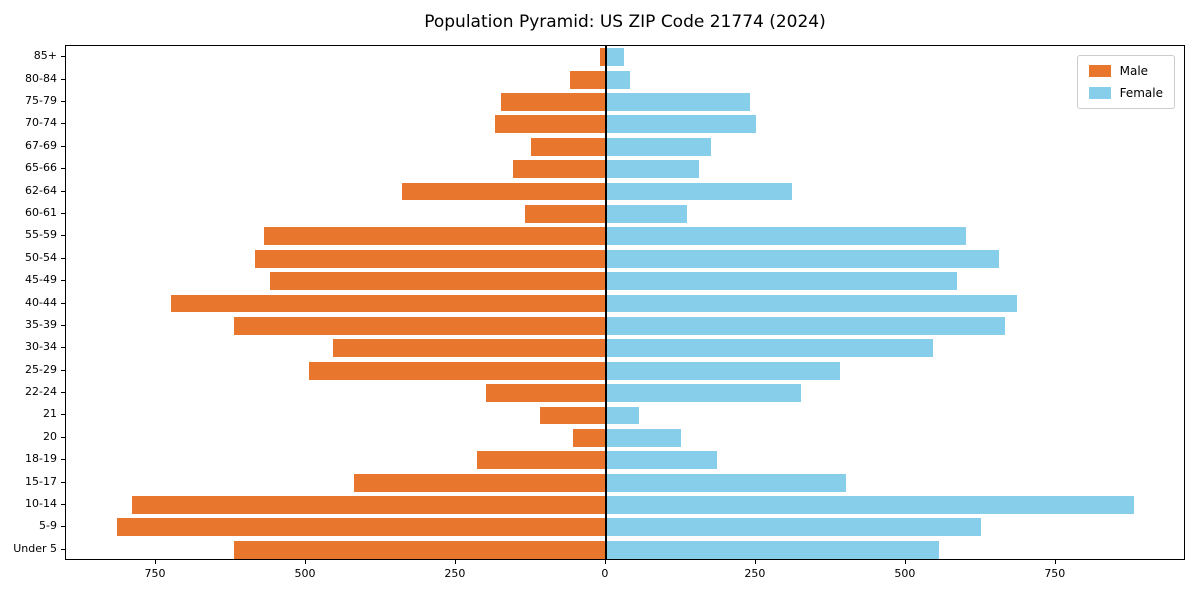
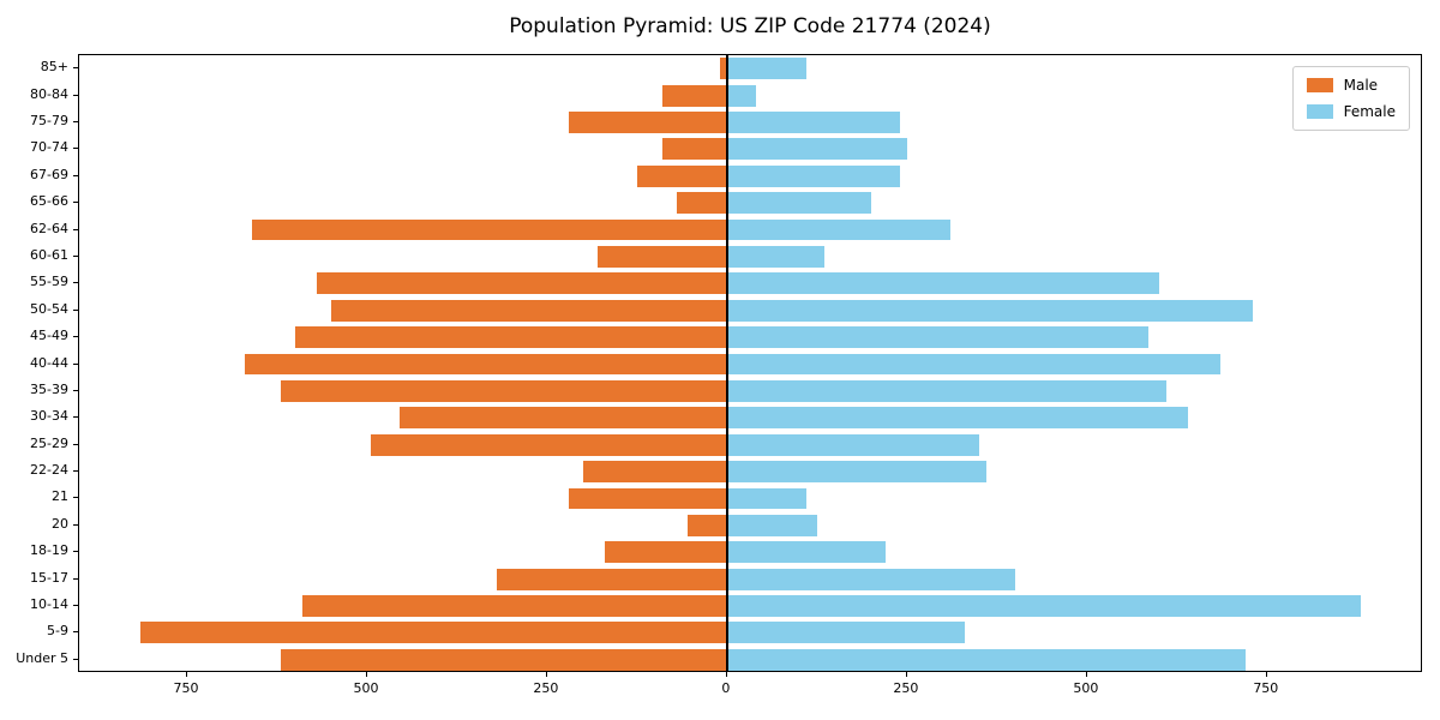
Female/85+: 30 -> 110
Male/80-84: 60 -> 90
Male/75-79: 180 -> 220
Male/70-74: 180 -> 90
Female/67-69: 180 -> 240
Male/65-66: 160 -> 70
Female/65-66: 160 -> 200
Male/62-64: 340 -> 660
Male/60-61: 140 -> 180
Male/50-54: 580 -> 550
Female/50-54: 660 -> 730
Male/45-49: 560 -> 600
Male/40-44: 720 -> 670
Female/35-39: 660 -> 610
Female/30-34: 540 -> 640
Female/25-29: 390 -> 350
Female/22-24: 320 -> 360
Male/21: 110 -> 220
Female/21: 60 -> 110
Male/18-19: 220 -> 170
Female/18-19: 180 -> 220
Male/15-17: 420 -> 320
Male/10-14: 790 -> 590
Female/5-9: 620 -> 330
Female/Under 5: 560 -> 720
